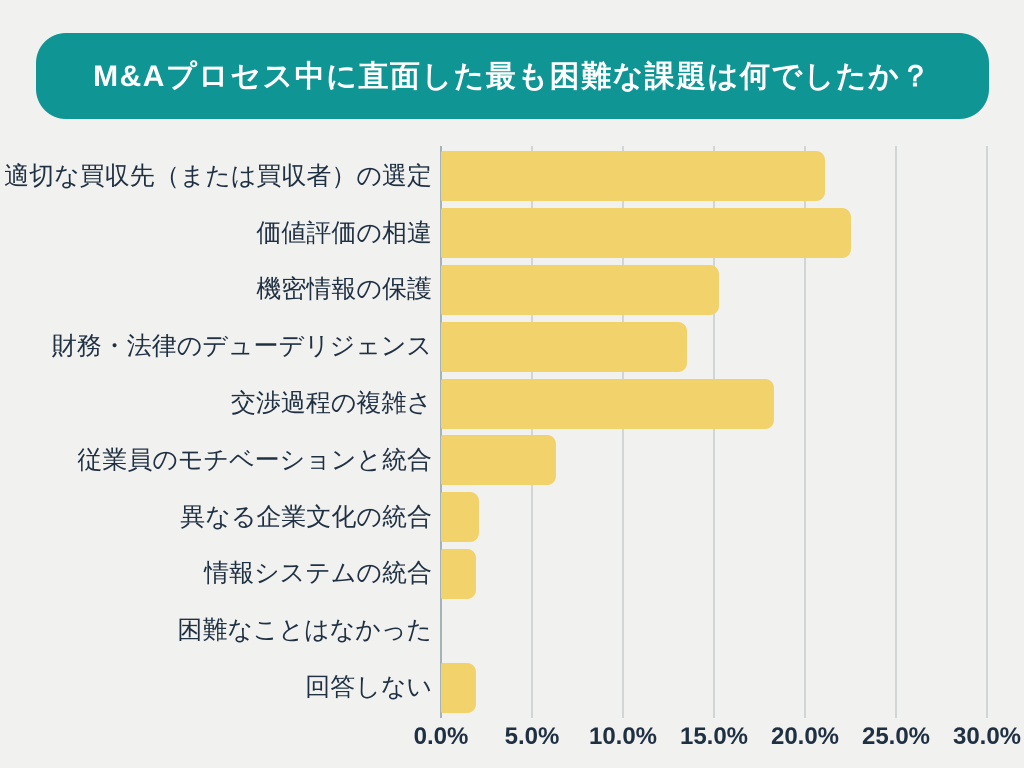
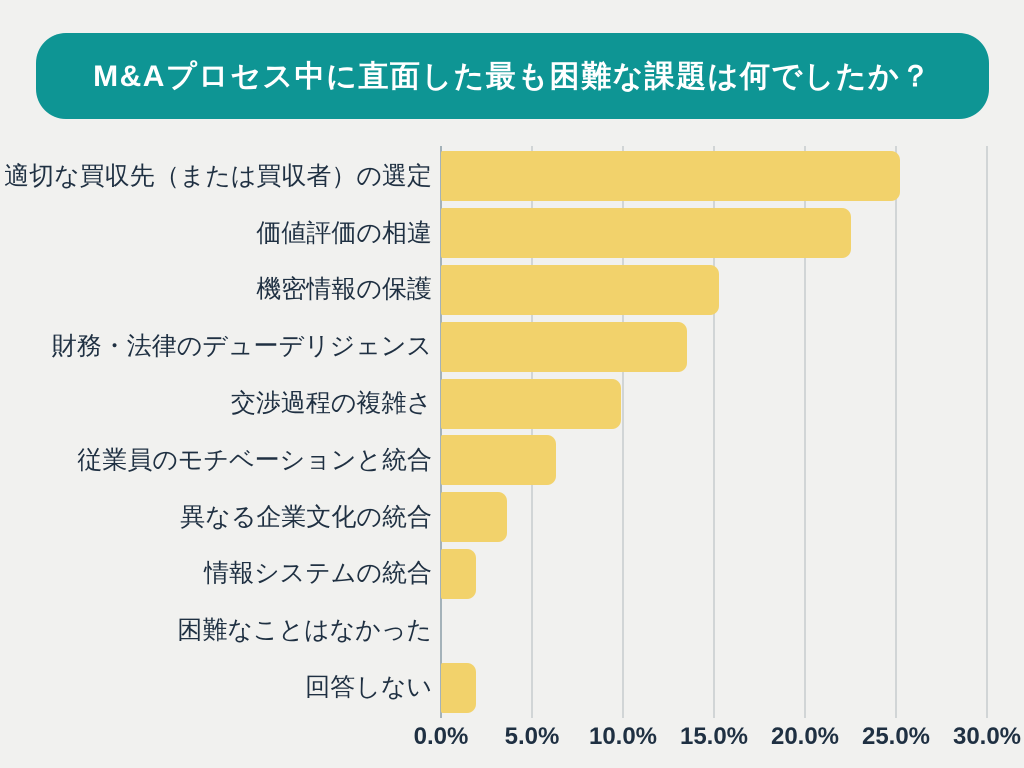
適切な買収先（または買収者）の選定: 21.1% -> 25.2%
交渉過程の複雑さ: 18.3% -> 9.9%
異なる企業文化の統合: 2.1% -> 3.6%
